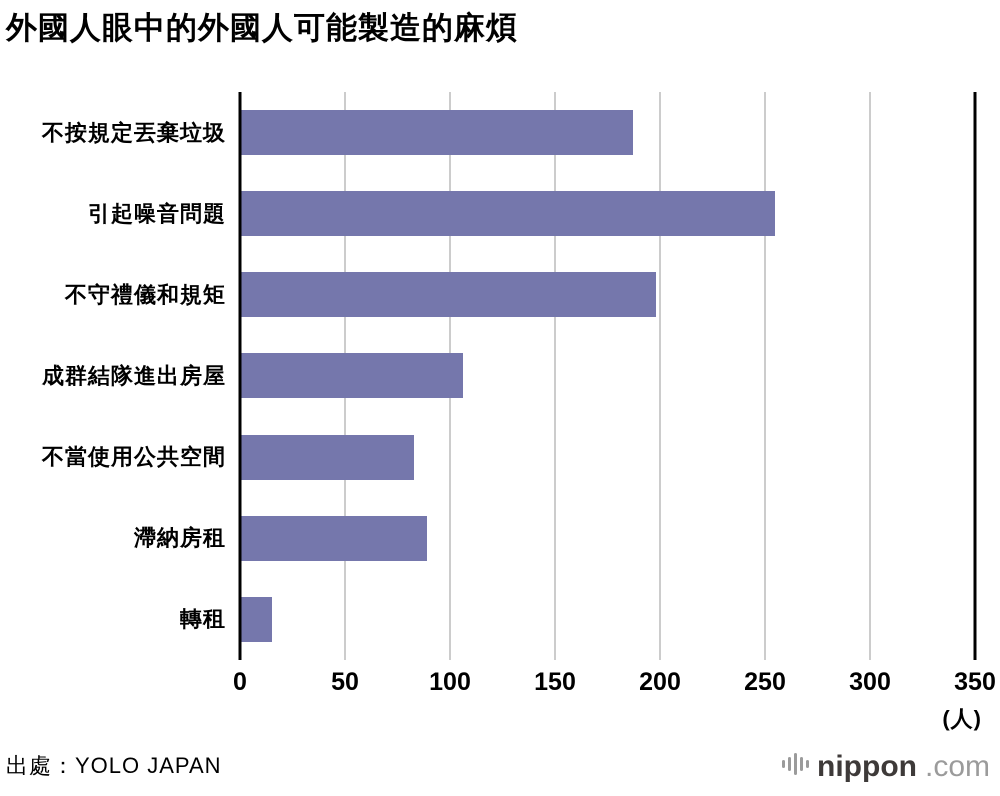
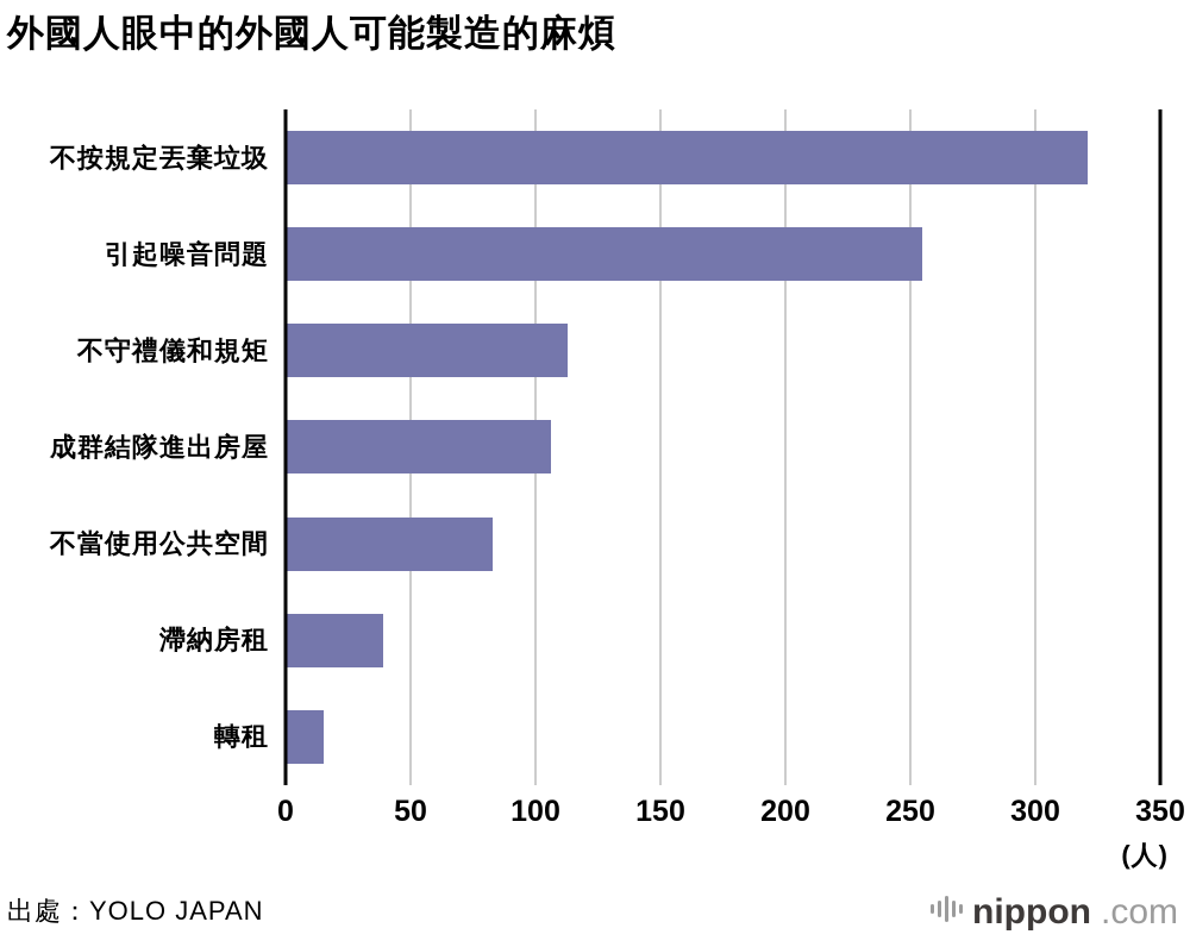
不按規定丟棄垃圾: 187 -> 321
不守禮儀和規矩: 198 -> 113
滯納房租: 89 -> 39
